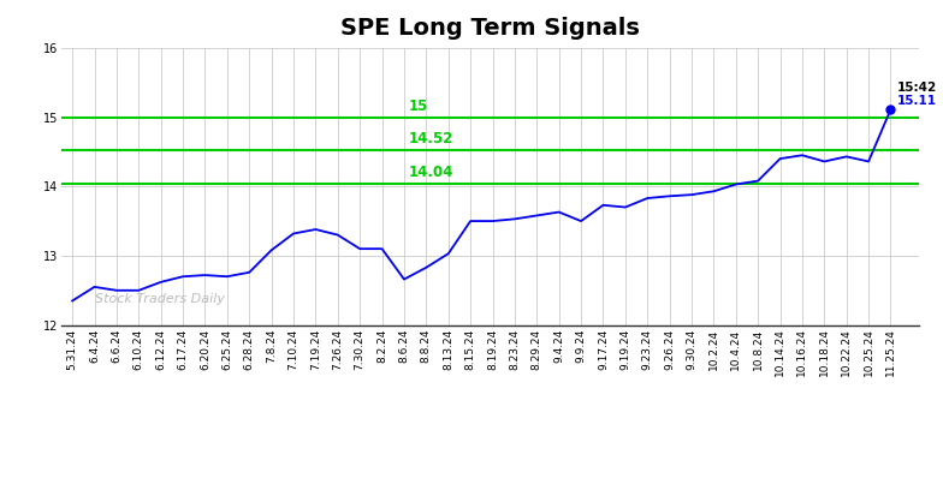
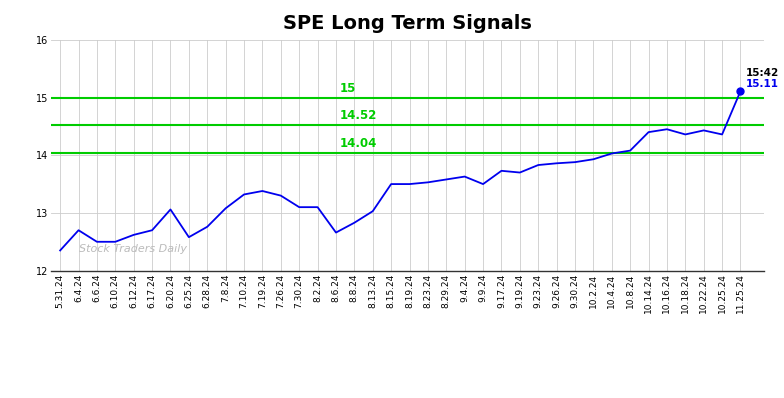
6.4.24: 12.55 -> 12.70
6.20.24: 12.72 -> 13.06
6.25.24: 12.70 -> 12.58
